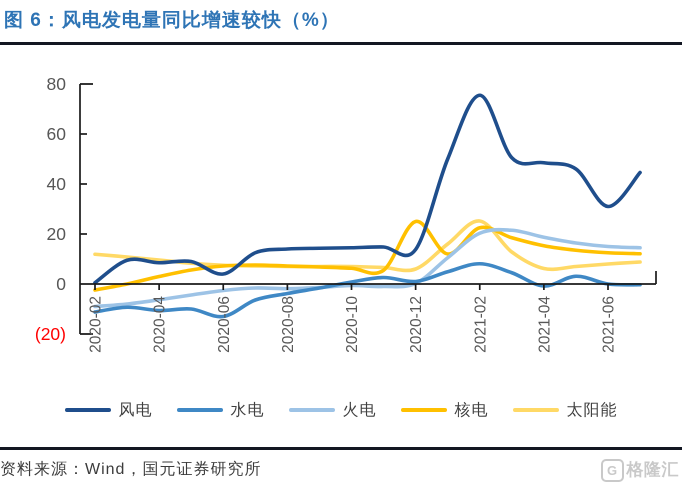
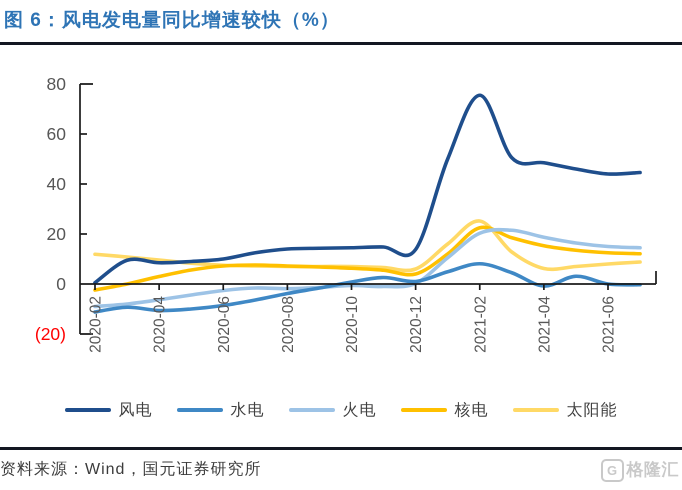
风电/2020-06: 4 -> 10
水电/2020-06: -13 -> -9
核电/2020-12: 25 -> 4
风电/2021-06: 31 -> 44
